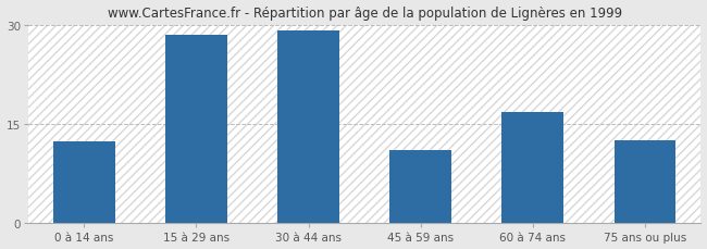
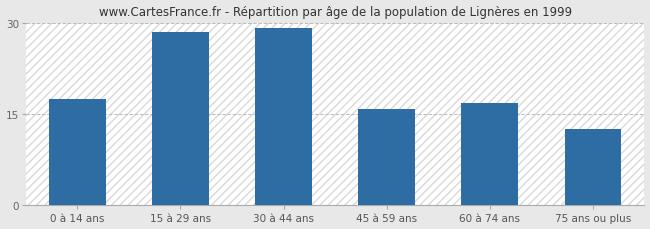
0 à 14 ans: 12.4 -> 17.5
45 à 59 ans: 11.0 -> 15.8
